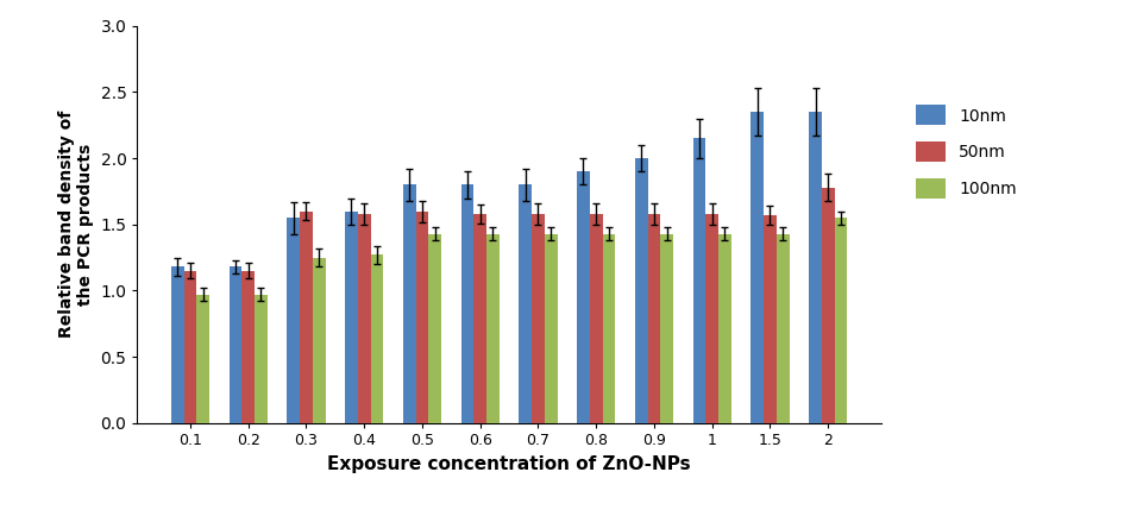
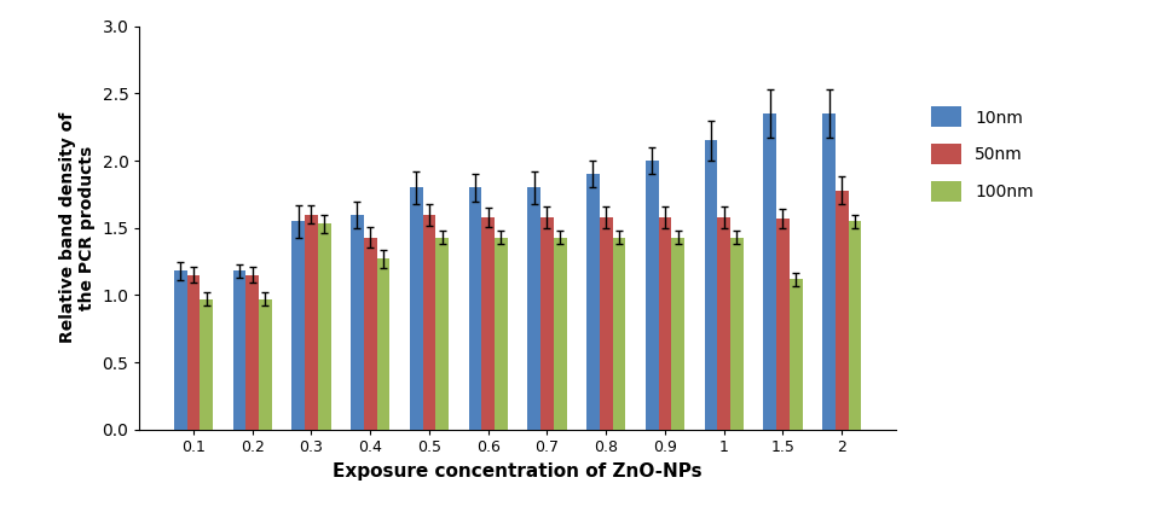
100nm/0.3: 1.25 -> 1.53
50nm/0.4: 1.58 -> 1.43
100nm/1.5: 1.43 -> 1.12
